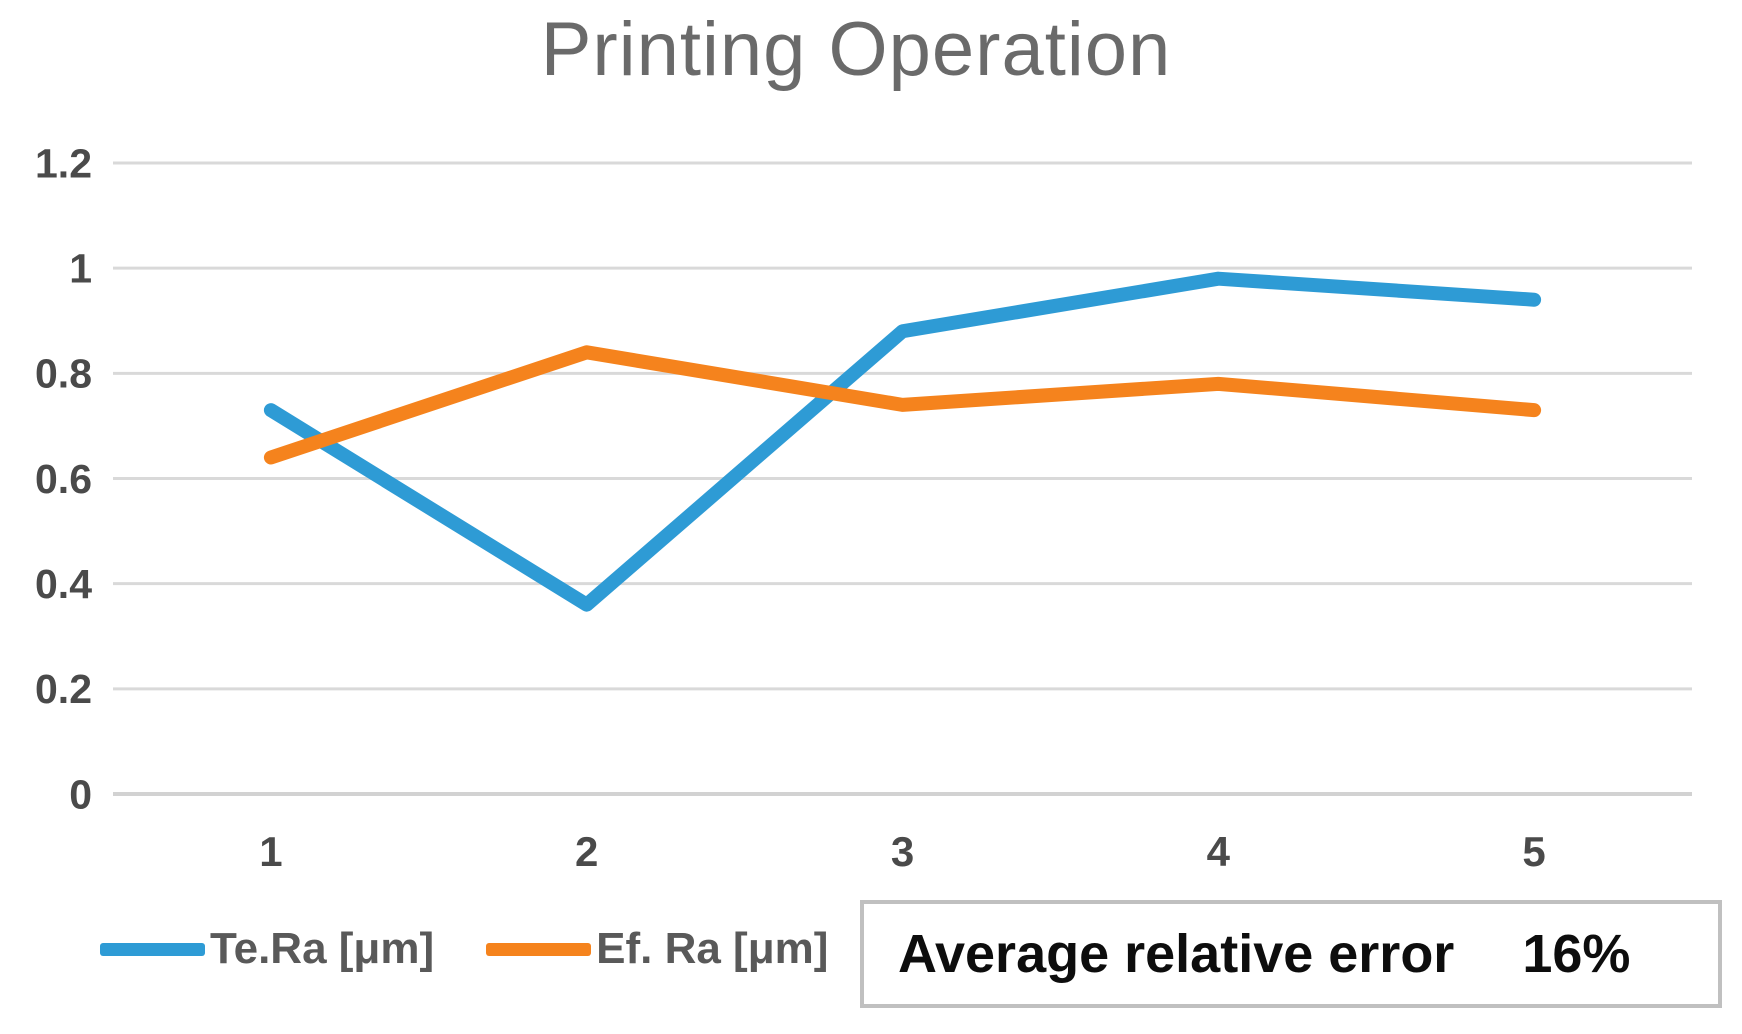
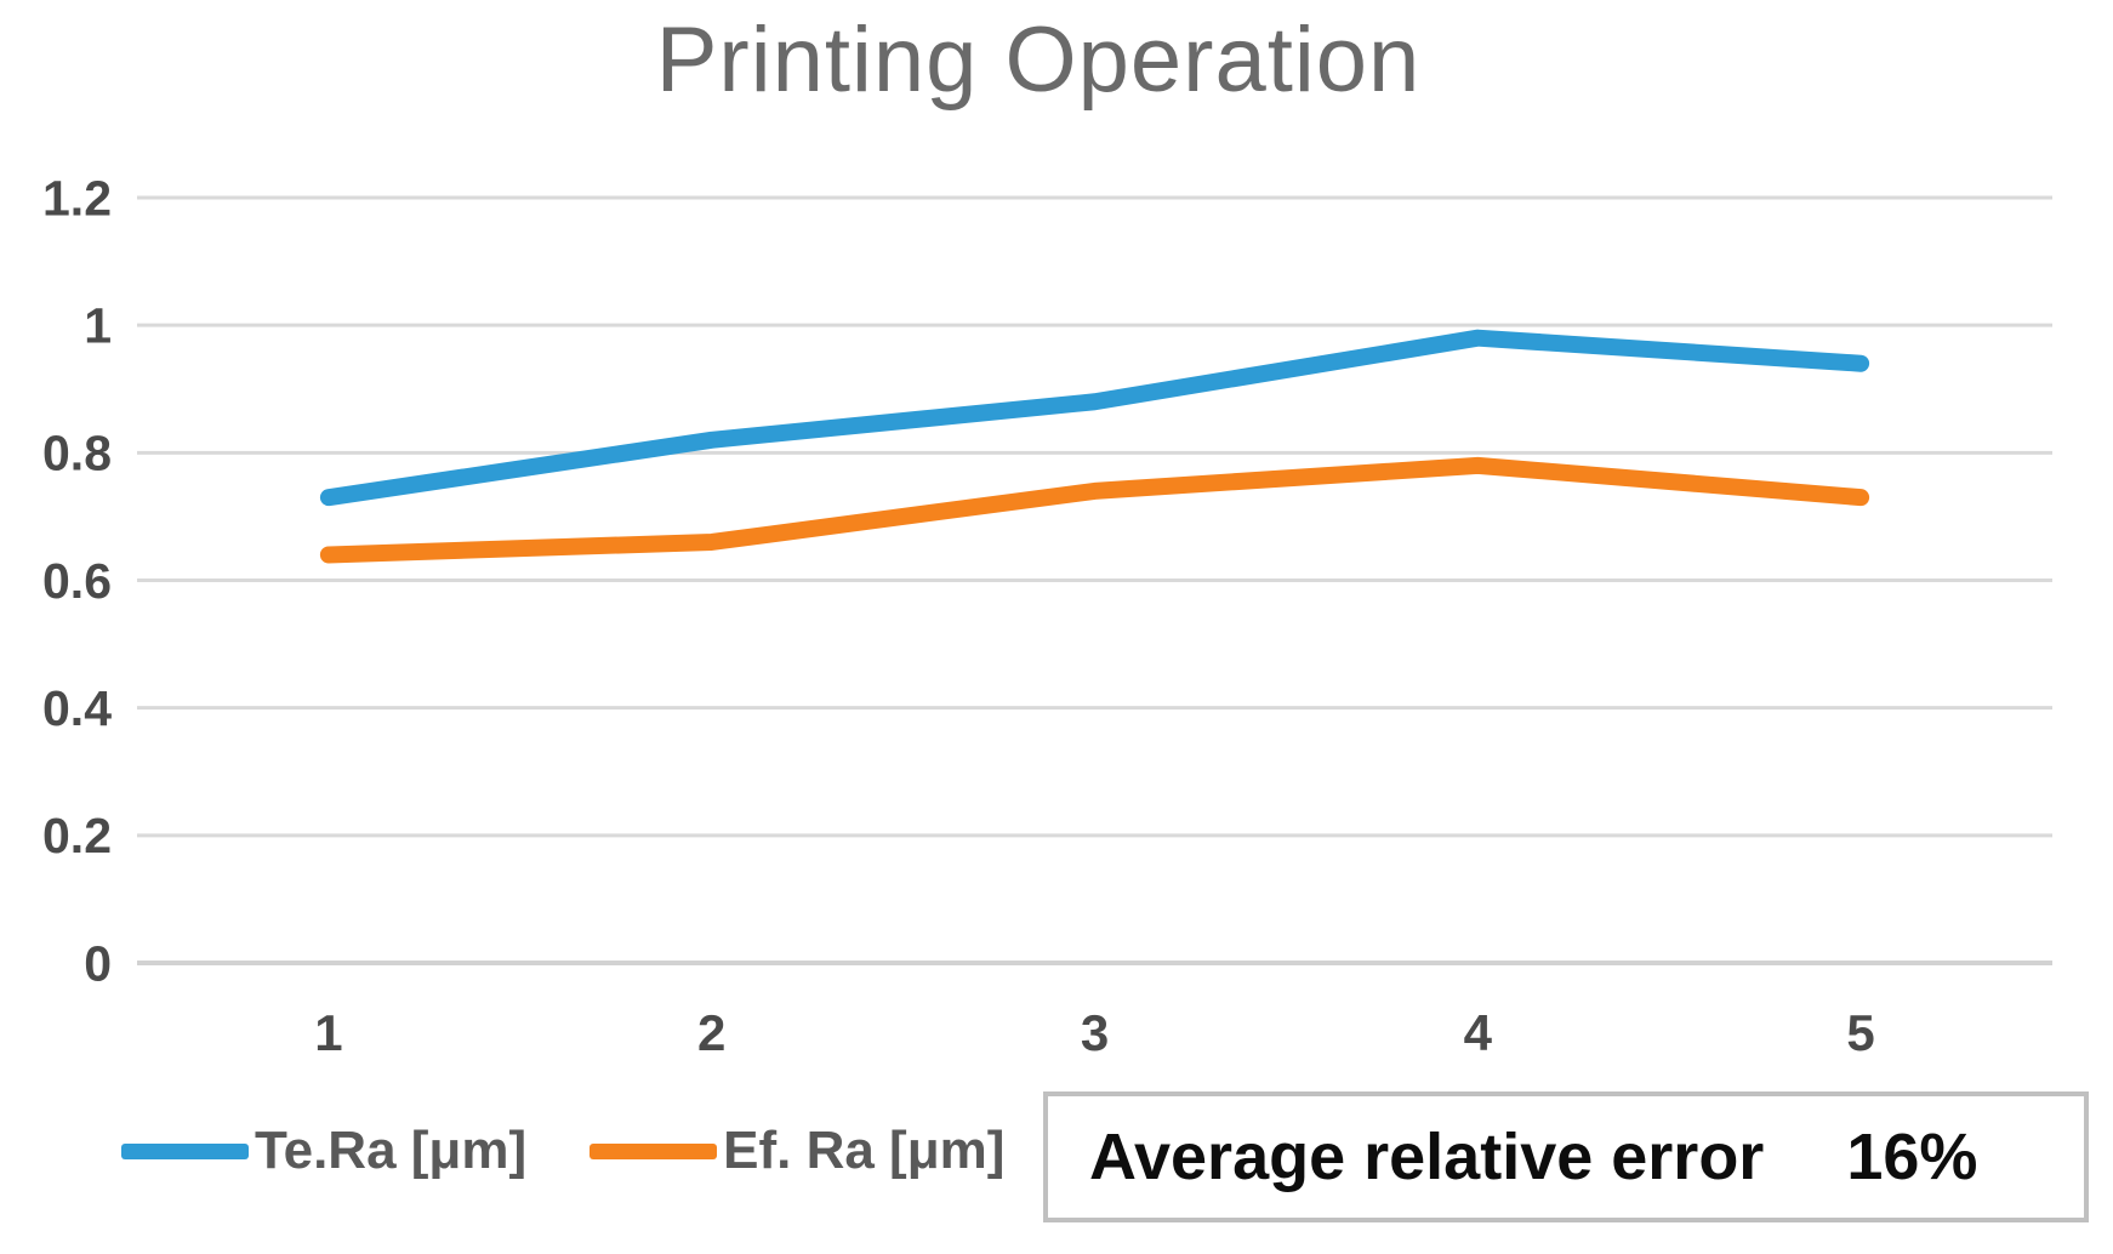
Te.Ra [μm]/2: 0.36 -> 0.82
Ef. Ra [μm]/2: 0.84 -> 0.66
